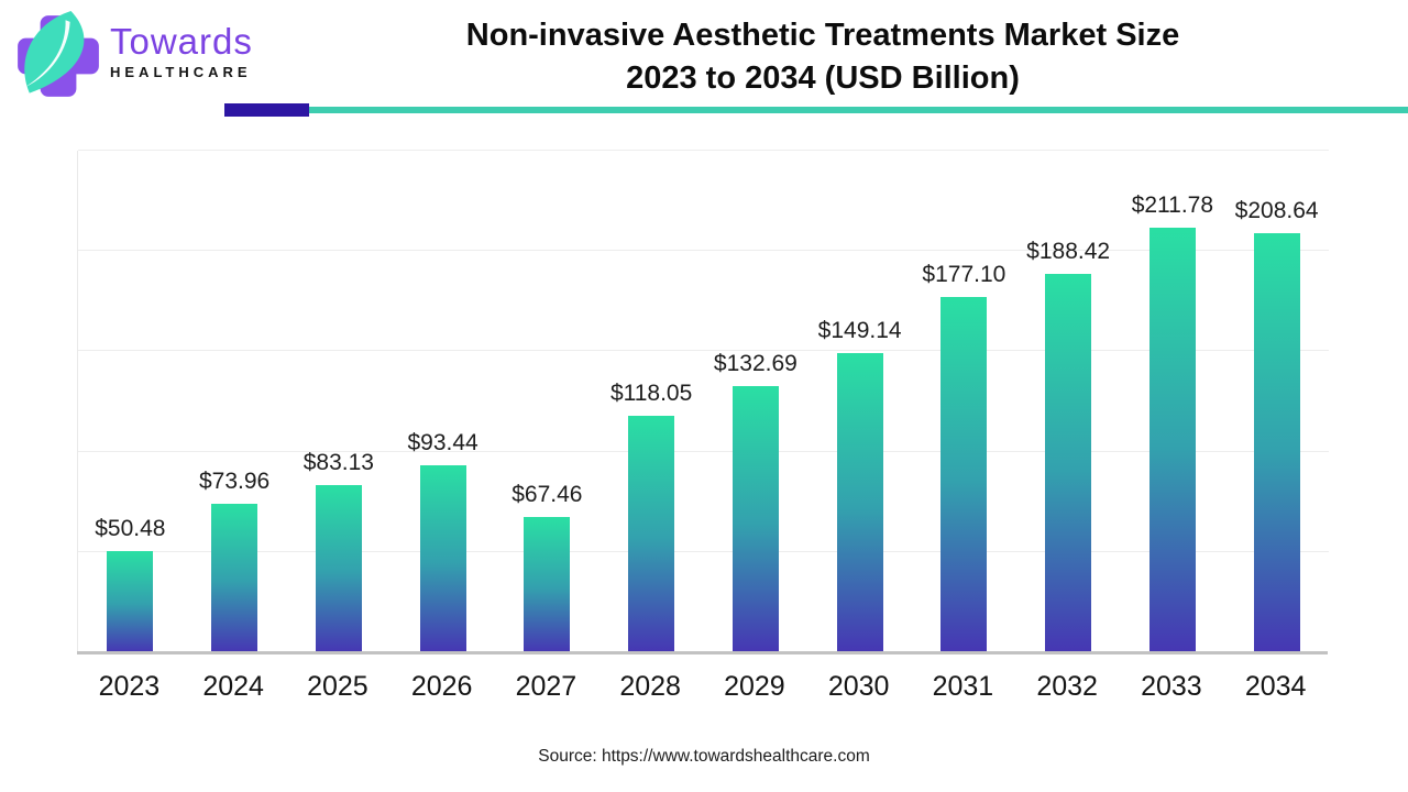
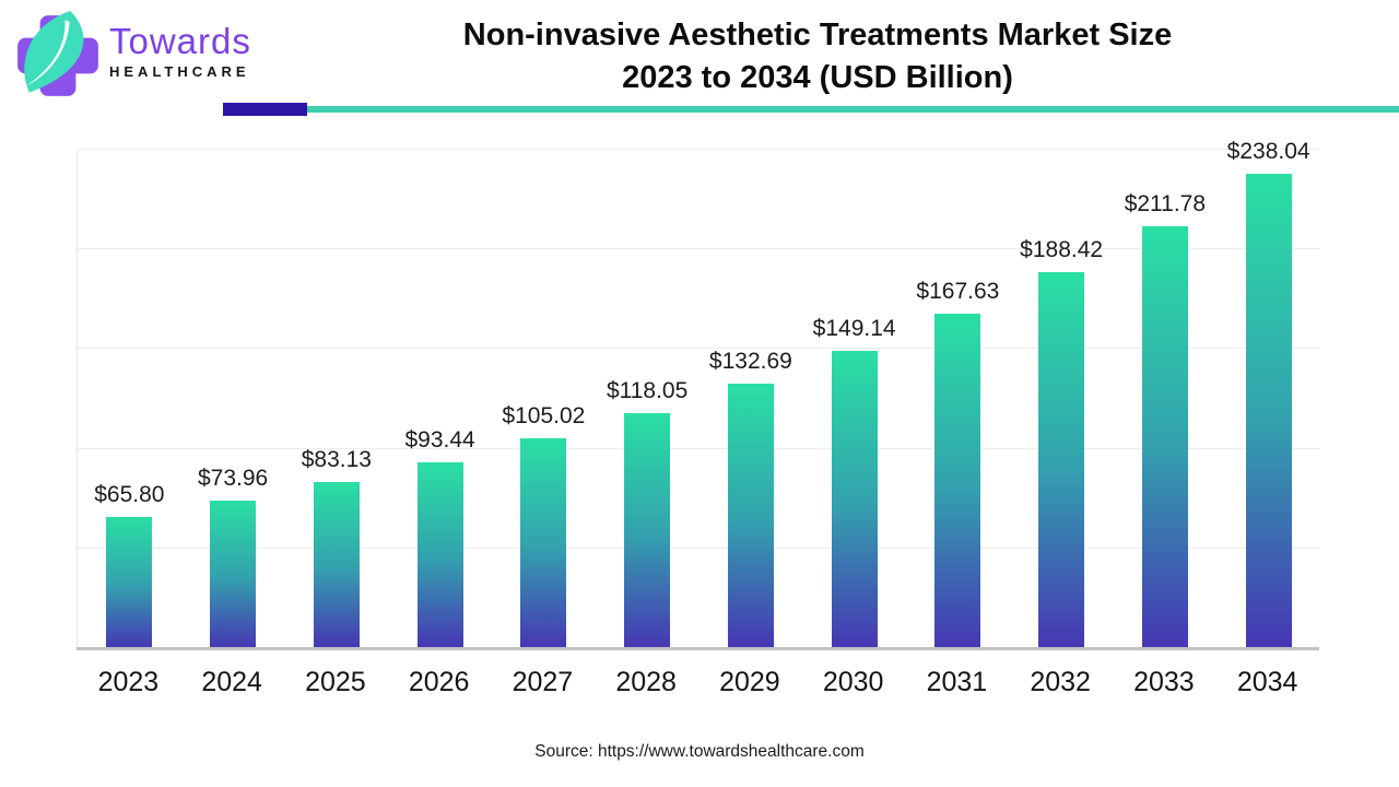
2023: $50.48 -> $65.80
2027: $67.46 -> $105.02
2031: $177.10 -> $167.63
2034: $208.64 -> $238.04
